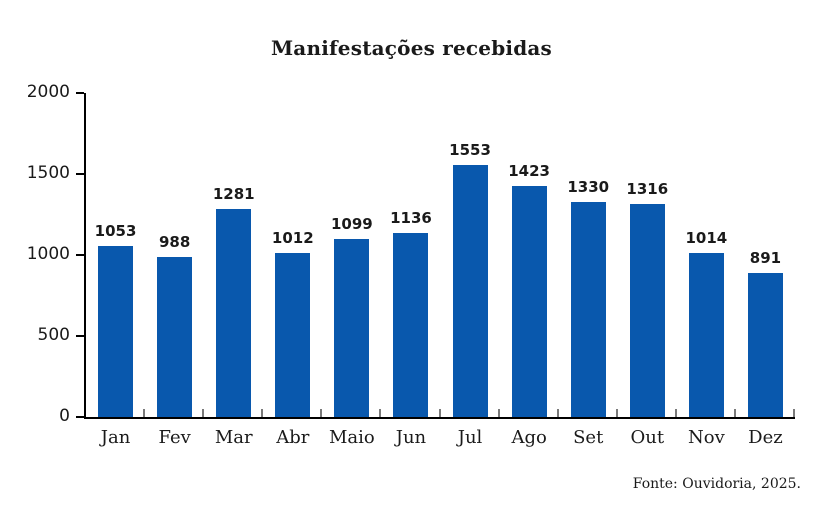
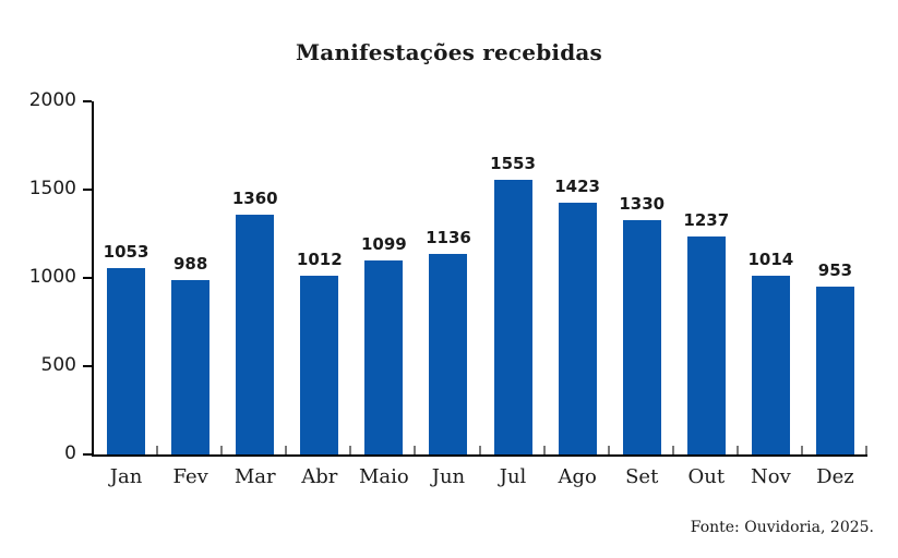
Mar: 1281 -> 1360
Out: 1316 -> 1237
Dez: 891 -> 953
